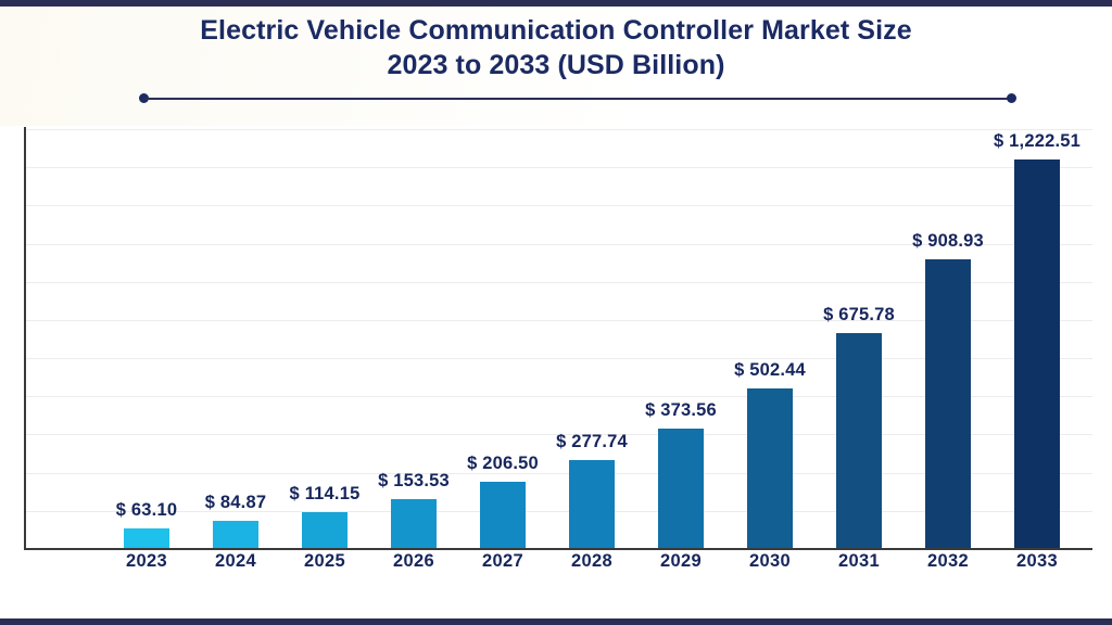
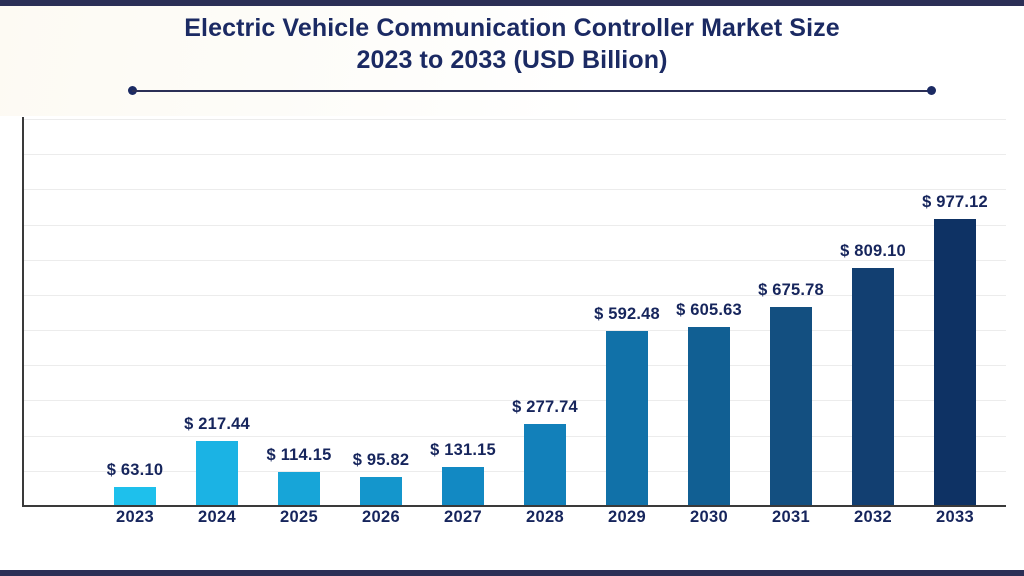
2024: 84.87 -> 217.44
2026: 153.53 -> 95.82
2027: 206.50 -> 131.15
2029: 373.56 -> 592.48
2030: 502.44 -> 605.63
2032: 908.93 -> 809.10
2033: 1,222.51 -> 977.12
